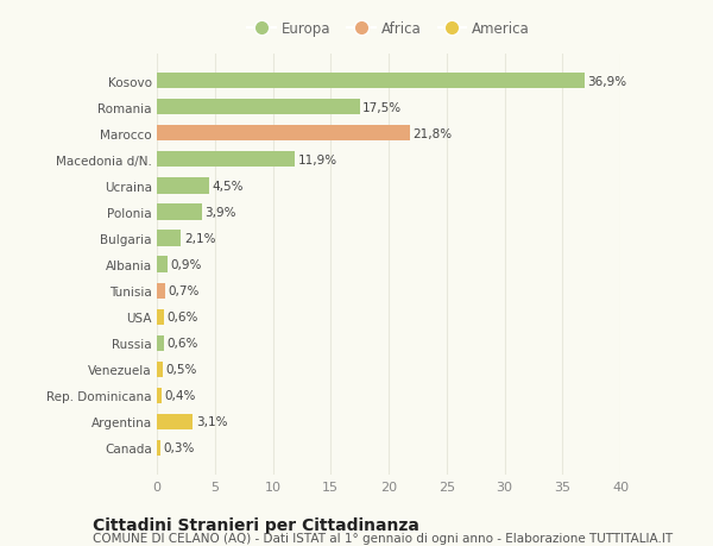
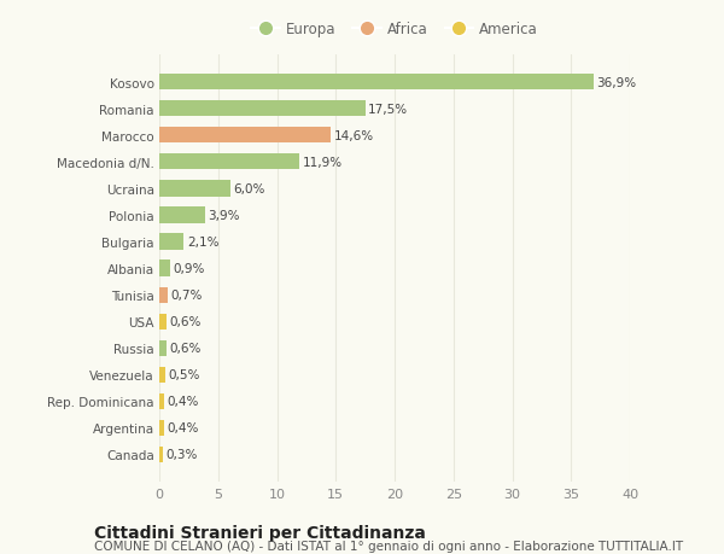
Marocco: 21,8% -> 14,6%
Ucraina: 4,5% -> 6,0%
Argentina: 3,1% -> 0,4%
